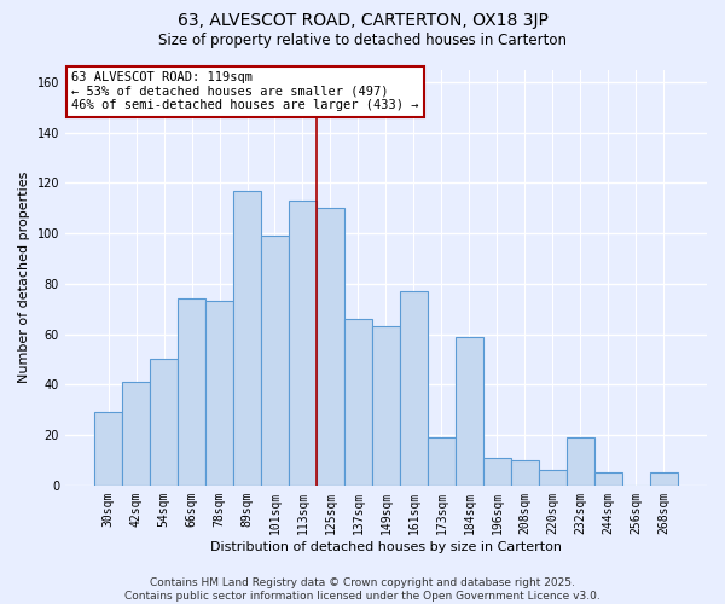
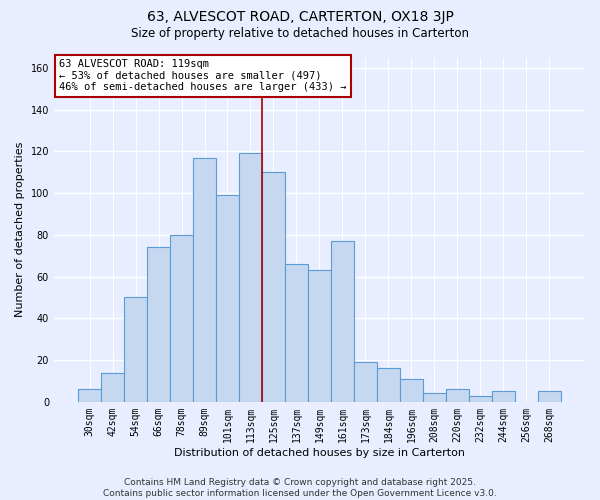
30sqm: 29 -> 6
42sqm: 41 -> 14
78sqm: 73 -> 80
113sqm: 113 -> 119
184sqm: 59 -> 16
208sqm: 10 -> 4
232sqm: 19 -> 3
